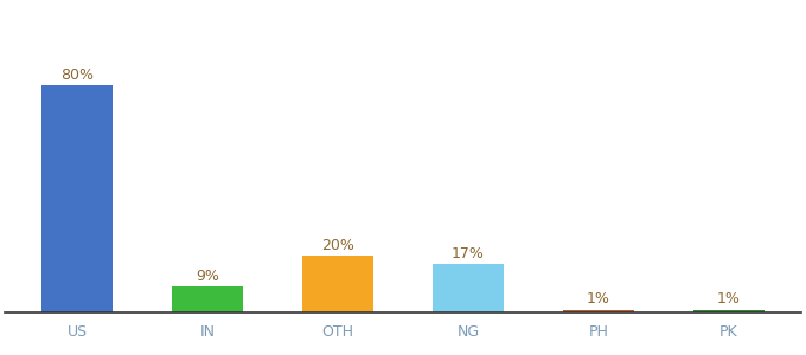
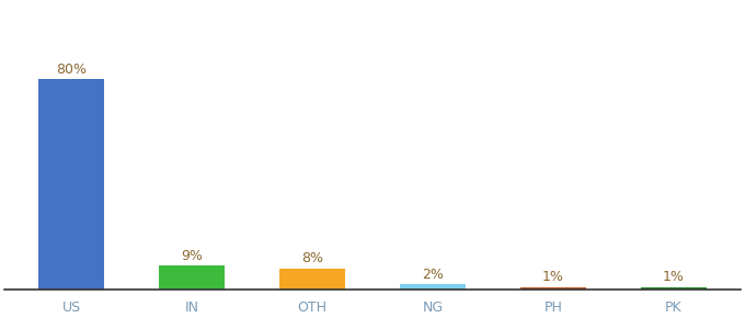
OTH: 20% -> 8%
NG: 17% -> 2%
